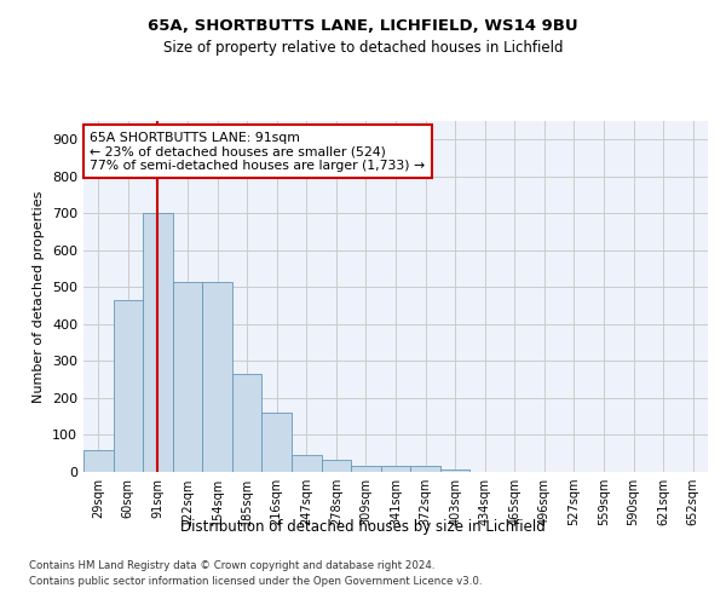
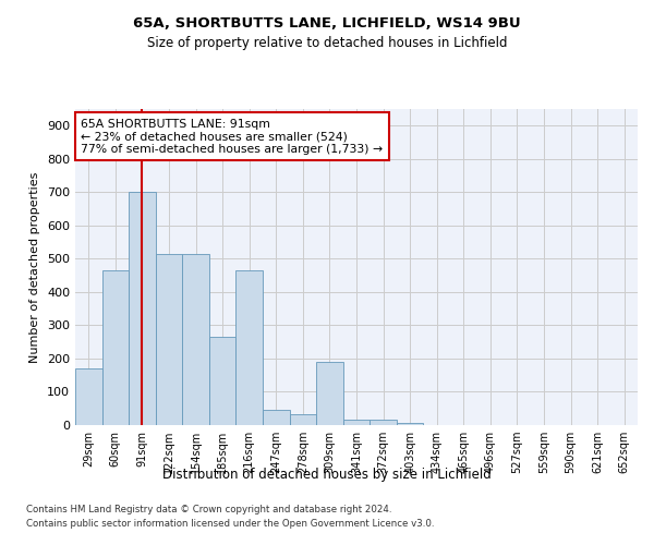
29sqm: 60 -> 170
216sqm: 160 -> 465
309sqm: 17 -> 190
